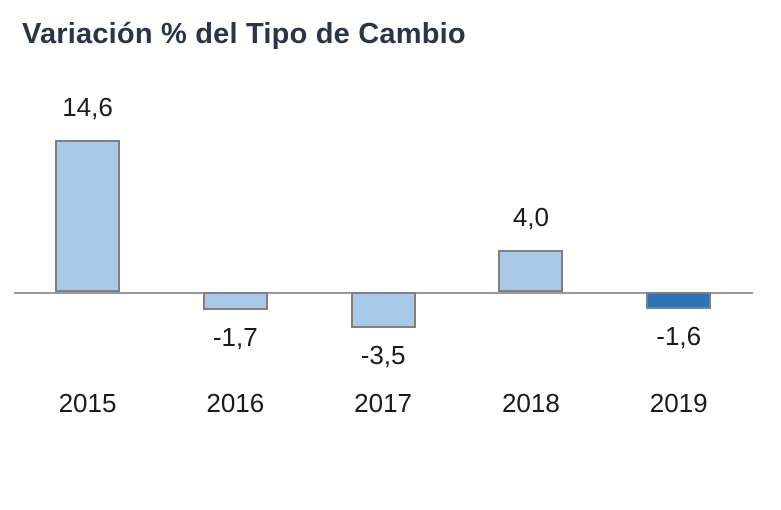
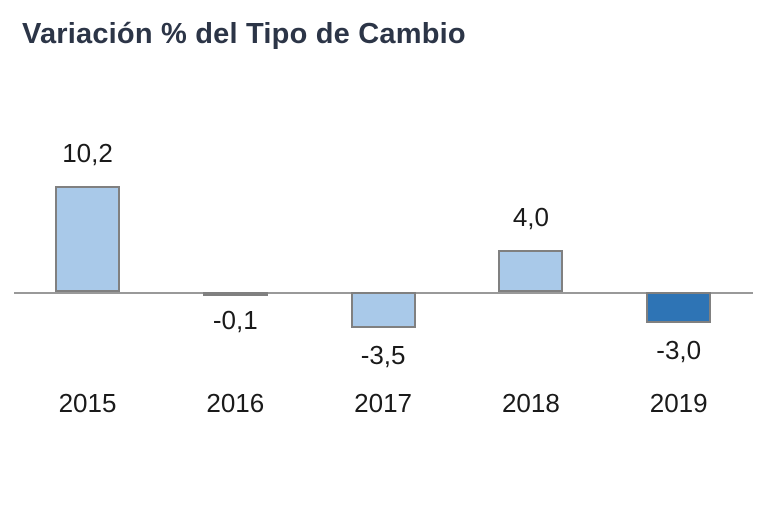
2015: 14,6 -> 10,2
2016: -1,7 -> -0,1
2019: -1,6 -> -3,0
